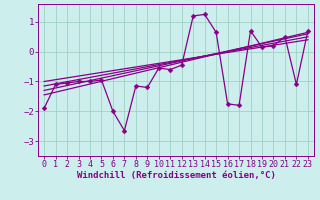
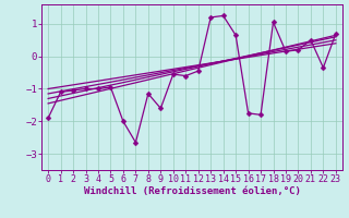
9: -1.20 -> -1.60
18: 0.70 -> 1.05
22: -1.10 -> -0.35
